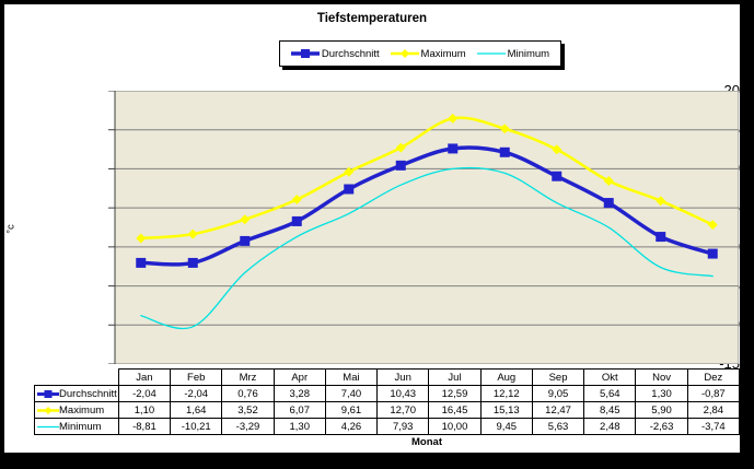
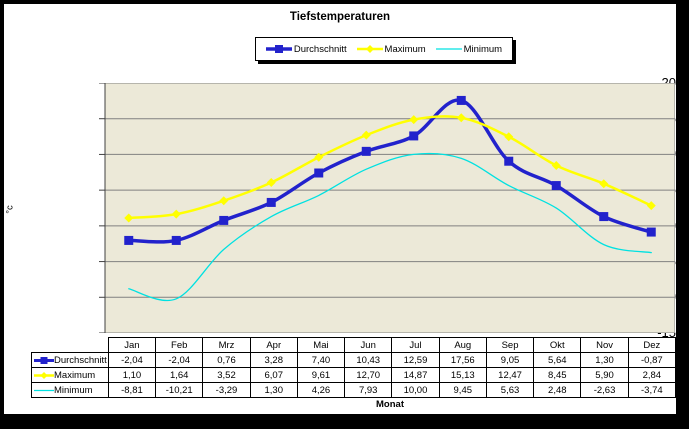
Maximum/Jul: 16,45 -> 14,87
Durchschnitt/Aug: 12,12 -> 17,56
